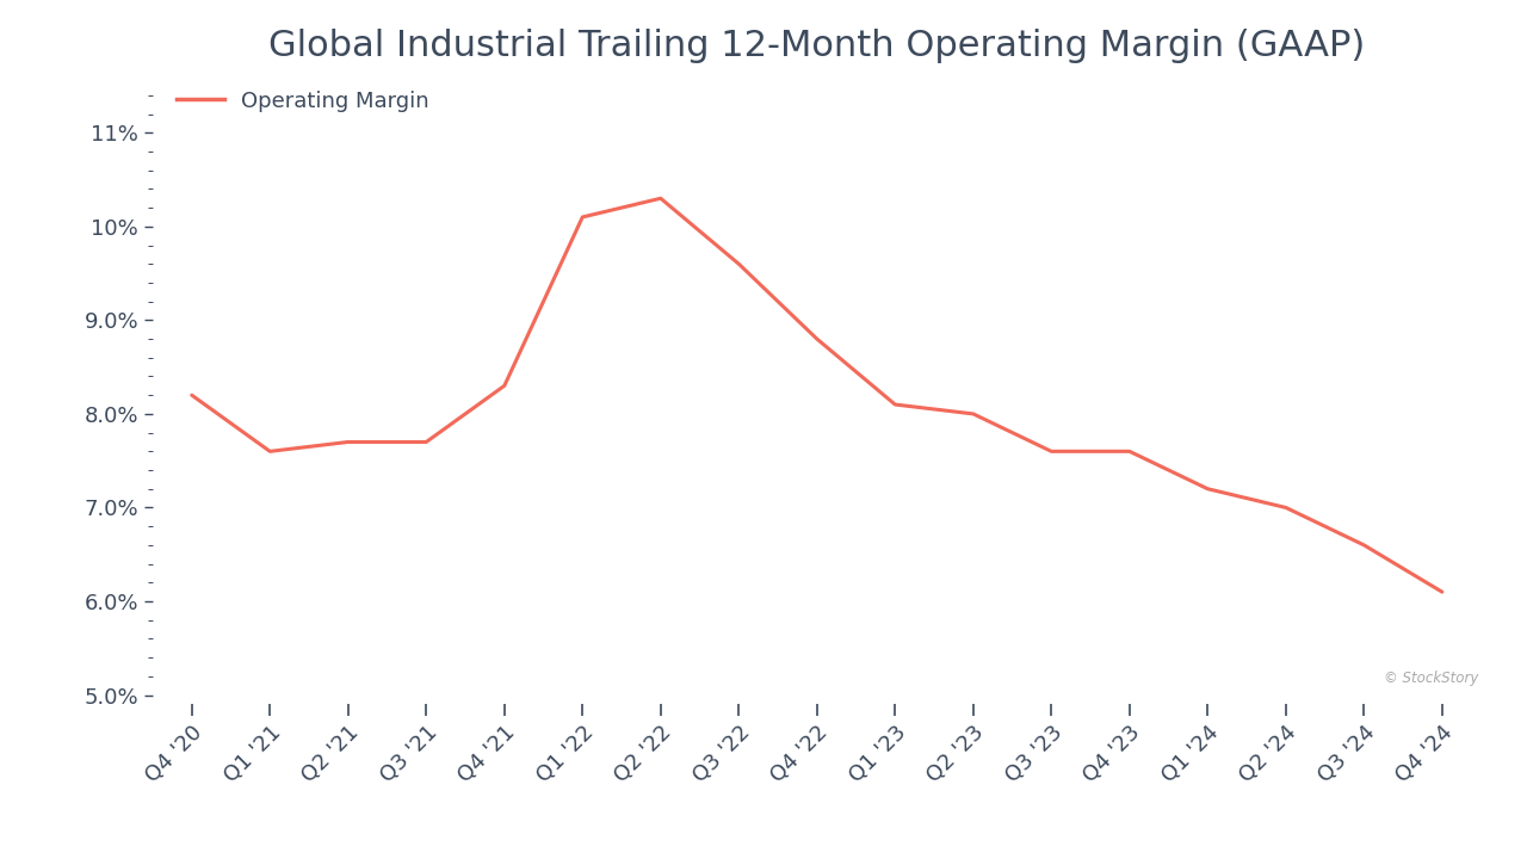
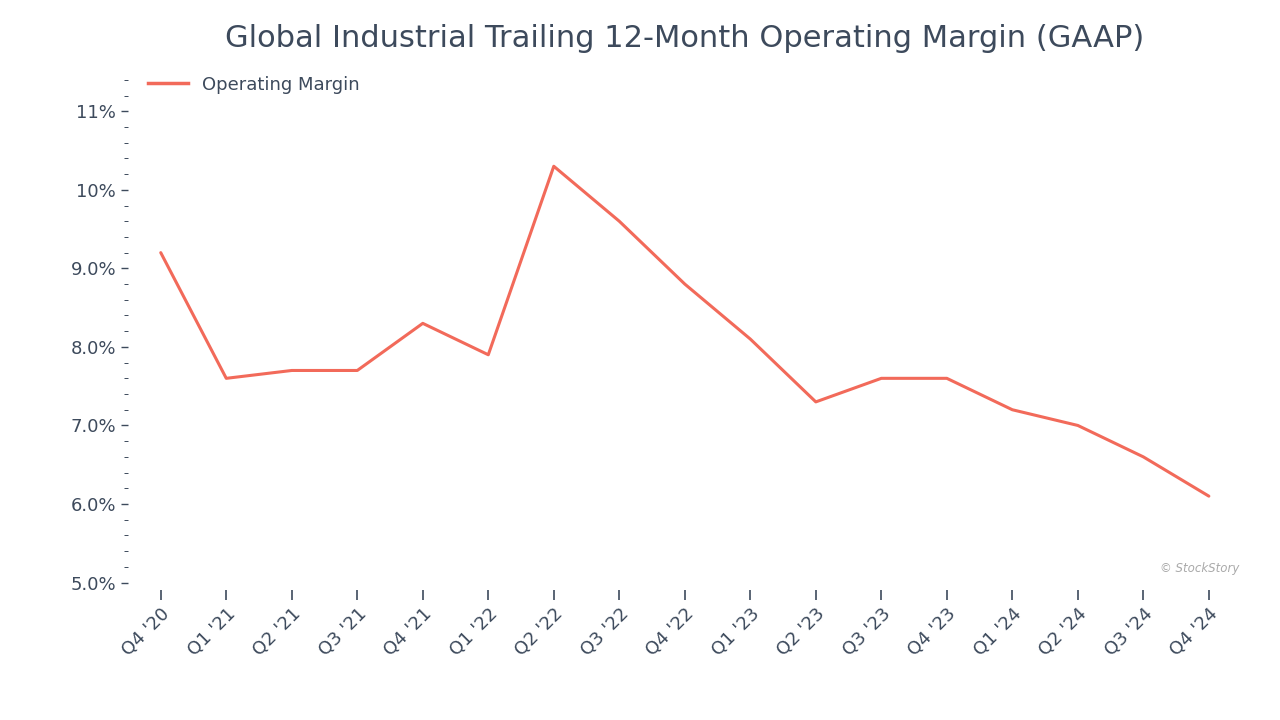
Q4 '20: 8.2% -> 9.2%
Q1 '22: 10.1% -> 7.9%
Q2 '23: 8.0% -> 7.3%
